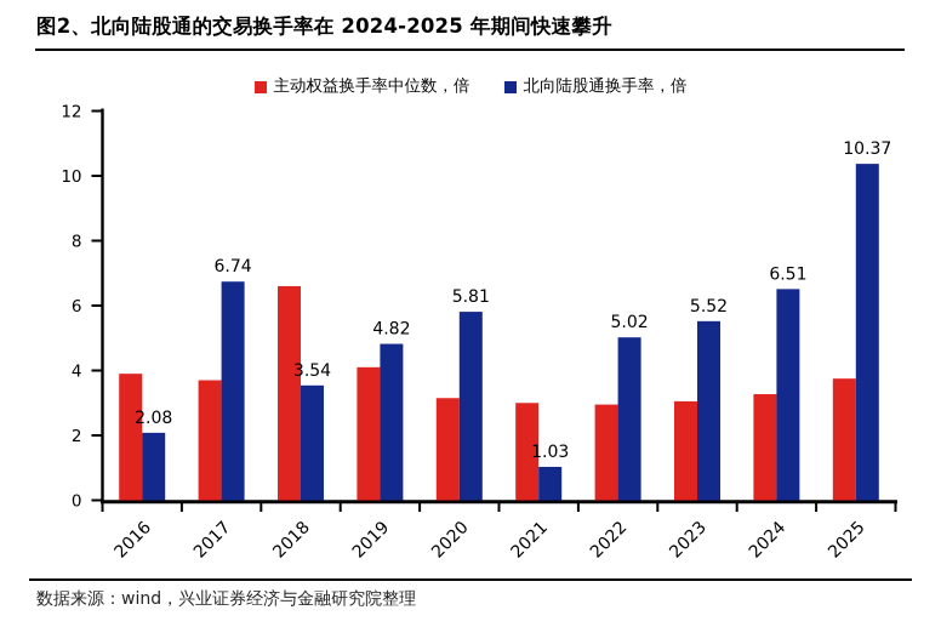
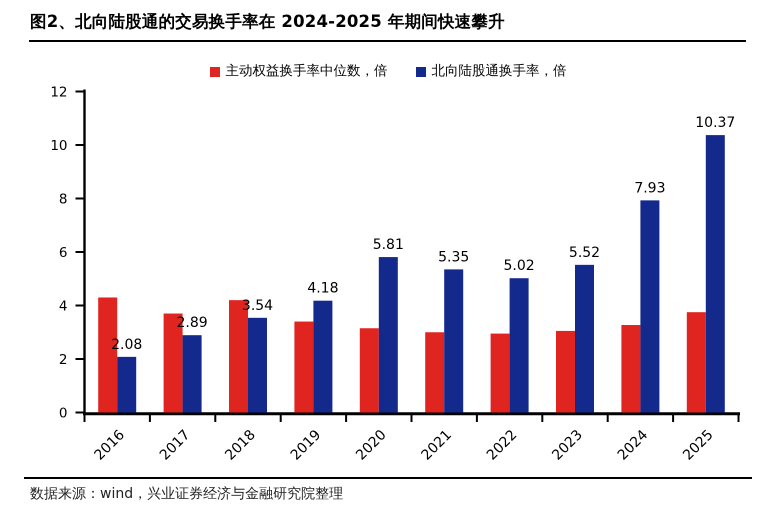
主动权益换手率中位数，倍/2016: 3.9 -> 4.3
北向陆股通换手率，倍/2017: 6.74 -> 2.89
主动权益换手率中位数，倍/2018: 6.6 -> 4.2
主动权益换手率中位数，倍/2019: 4.1 -> 3.4
北向陆股通换手率，倍/2019: 4.82 -> 4.18
北向陆股通换手率，倍/2021: 1.03 -> 5.35
北向陆股通换手率，倍/2024: 6.51 -> 7.93
